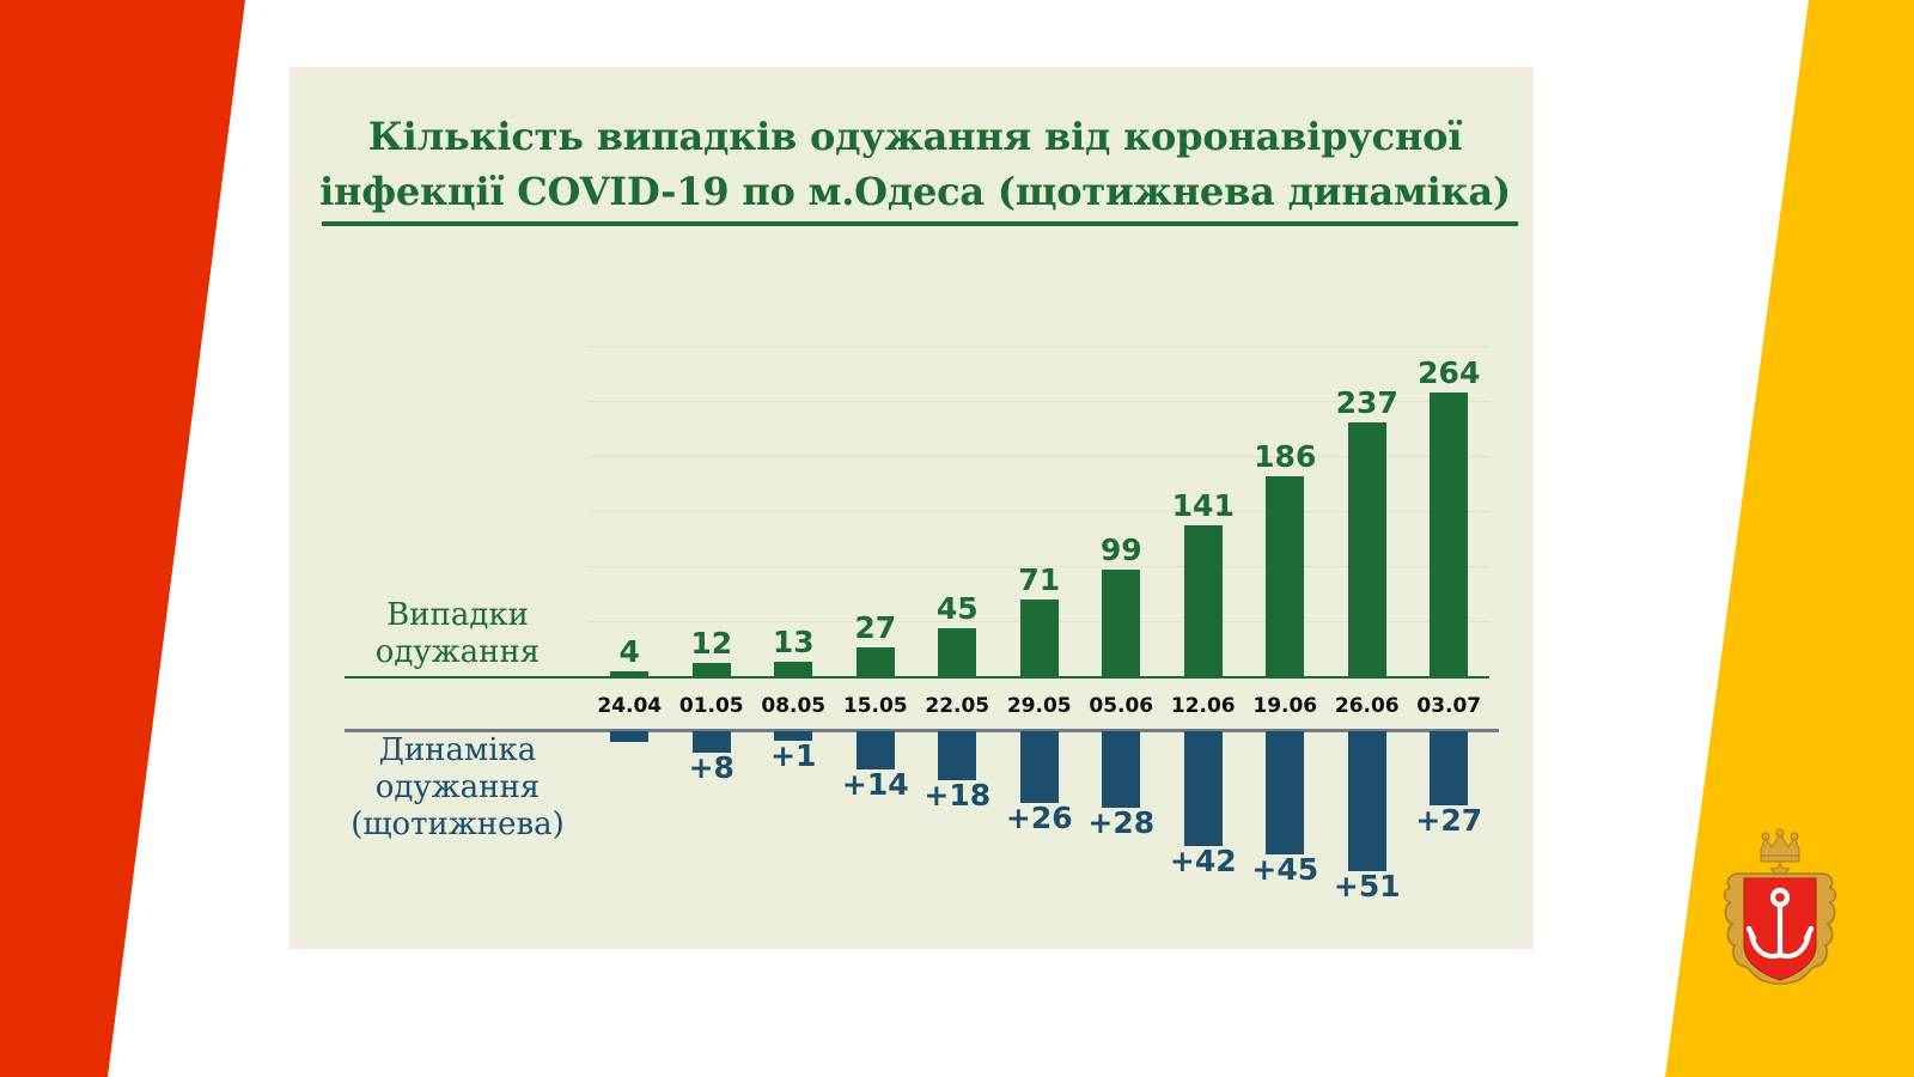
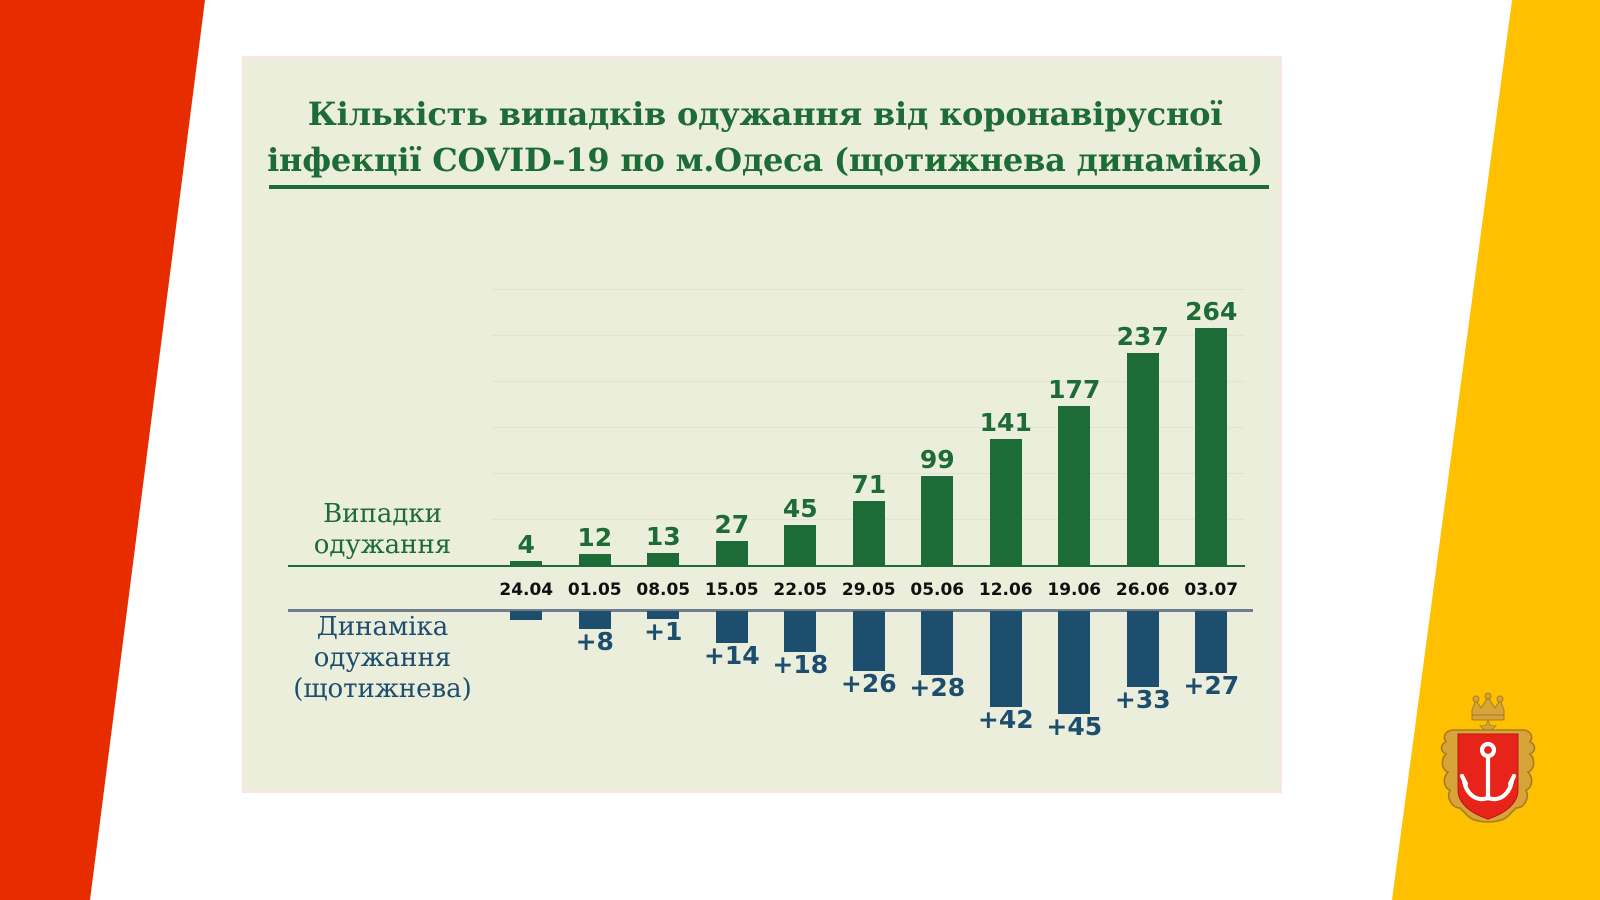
Випадки одужання/19.06: 186 -> 177
Динаміка одужання (щотижнева)/26.06: +51 -> +33
